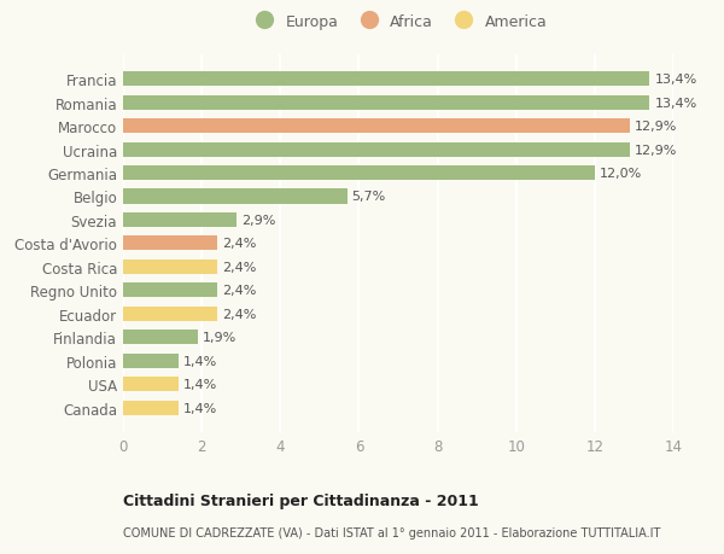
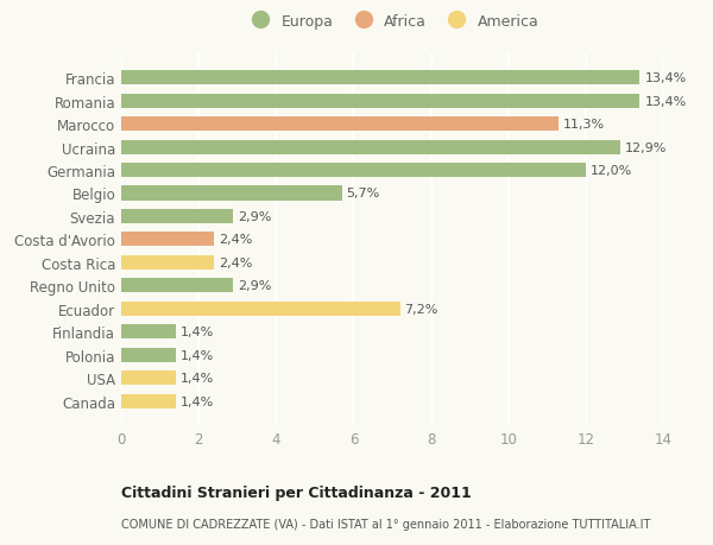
Marocco: 12,9% -> 11,3%
Regno Unito: 2,4% -> 2,9%
Ecuador: 2,4% -> 7,2%
Finlandia: 1,9% -> 1,4%
